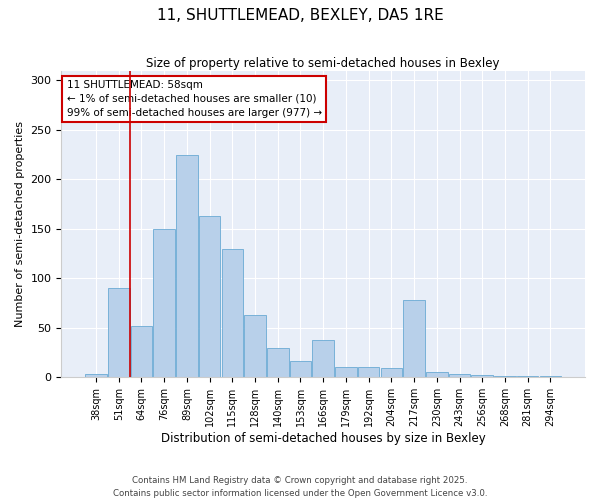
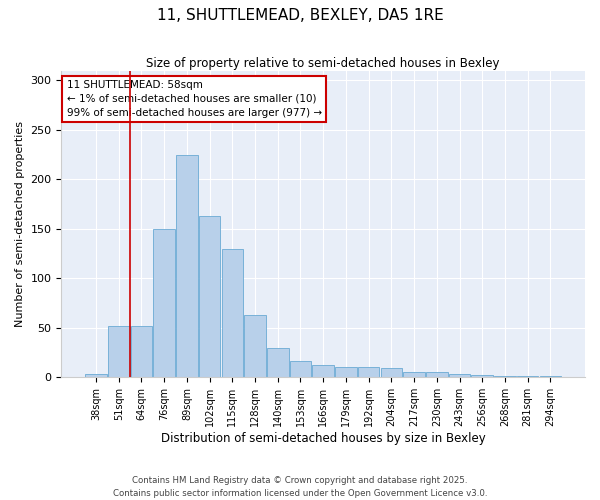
51sqm: 90 -> 52
166sqm: 38 -> 12
217sqm: 78 -> 5
